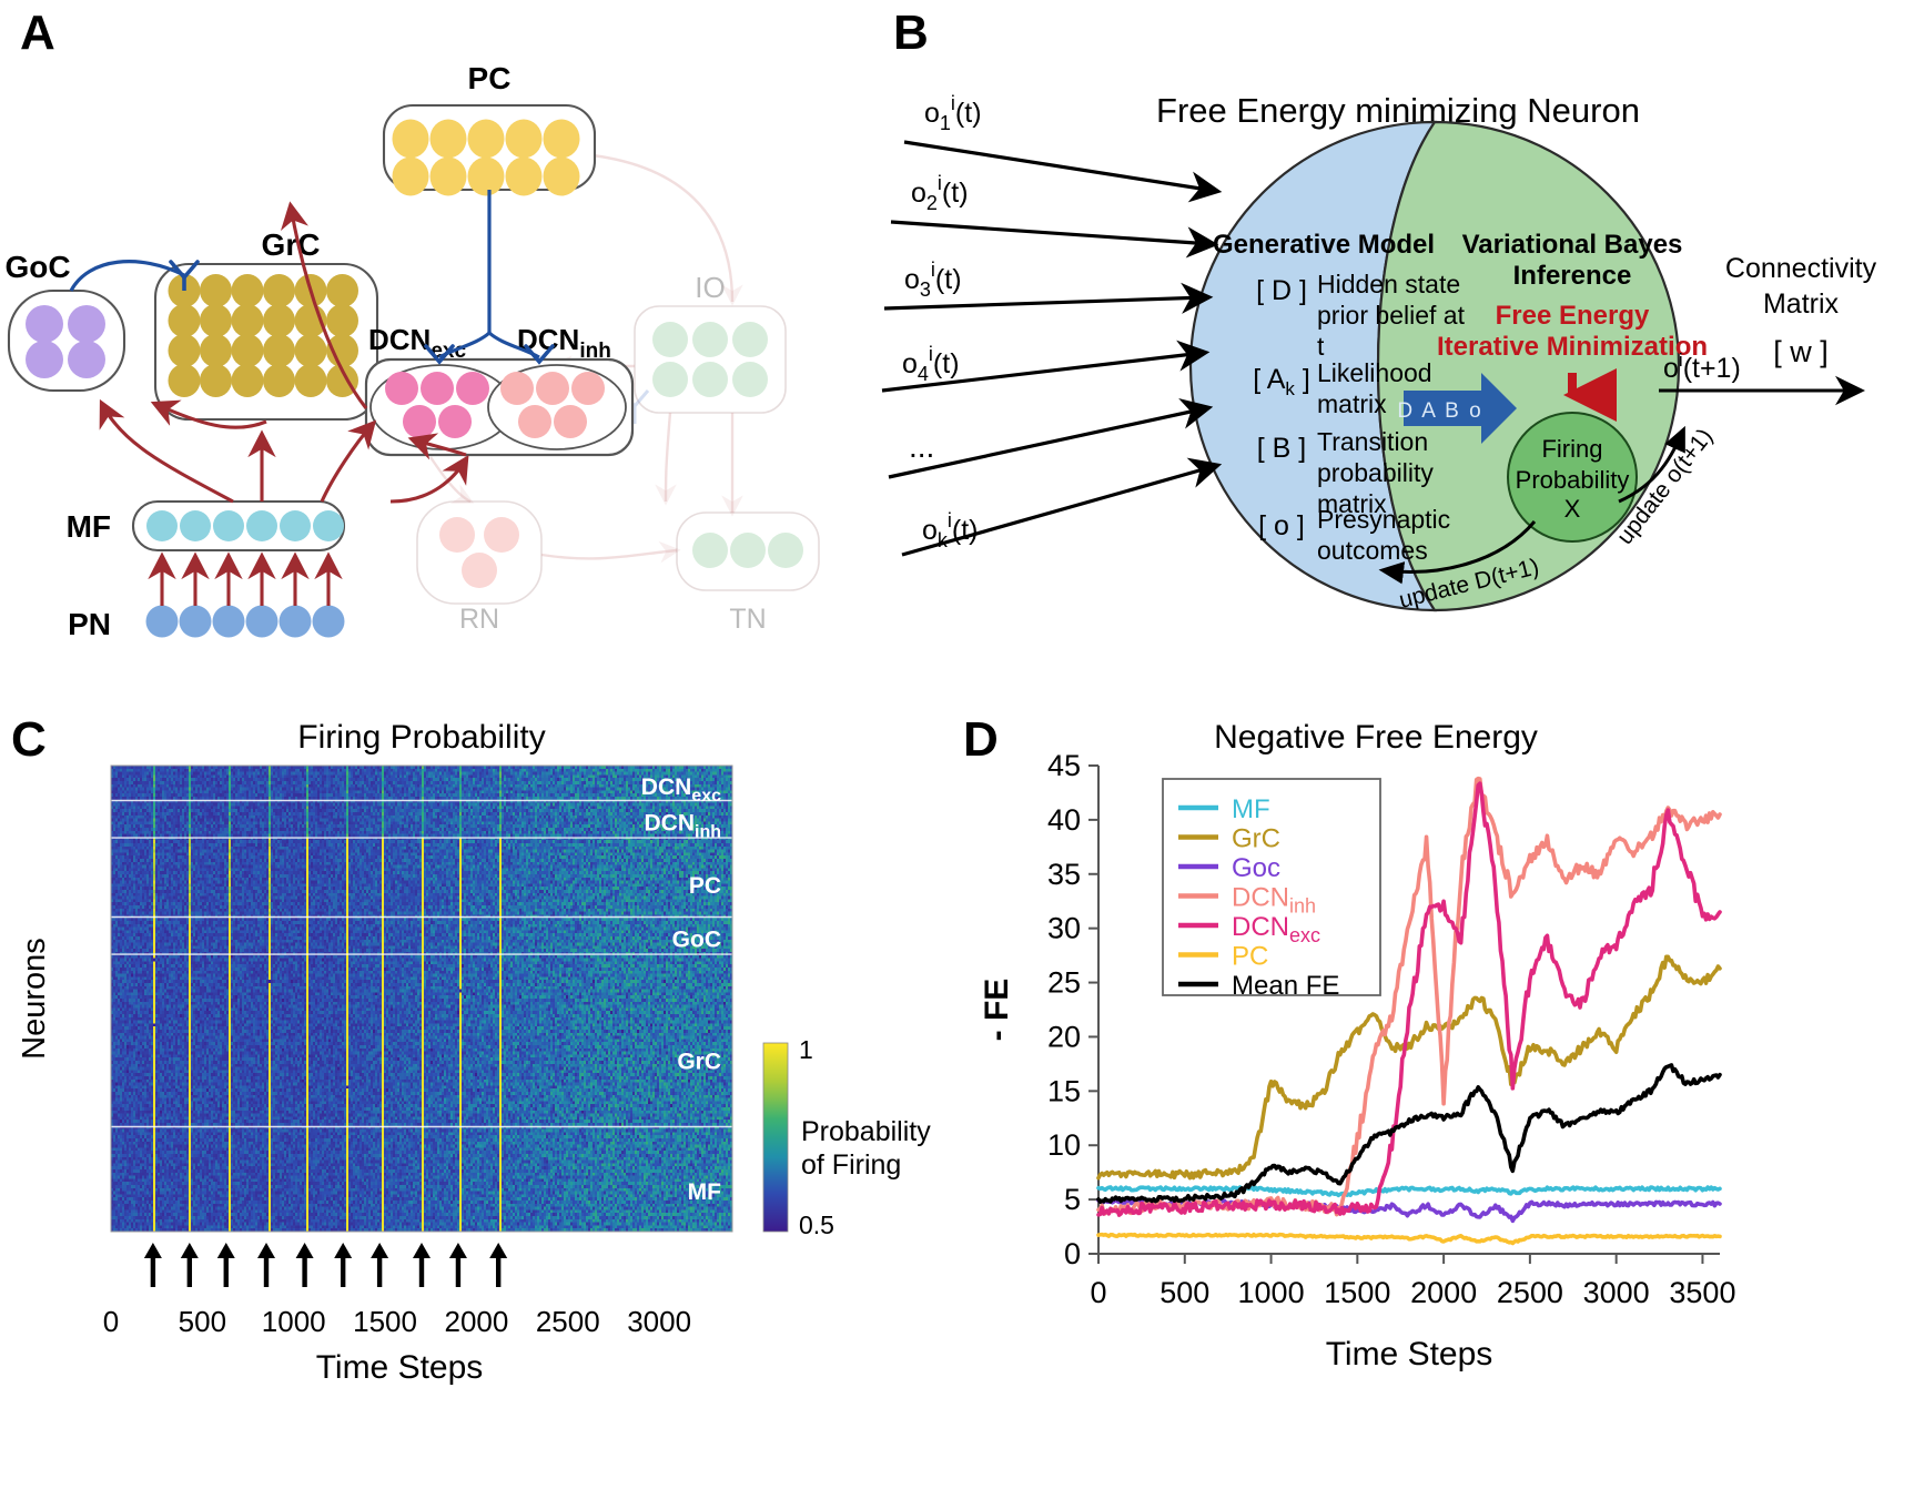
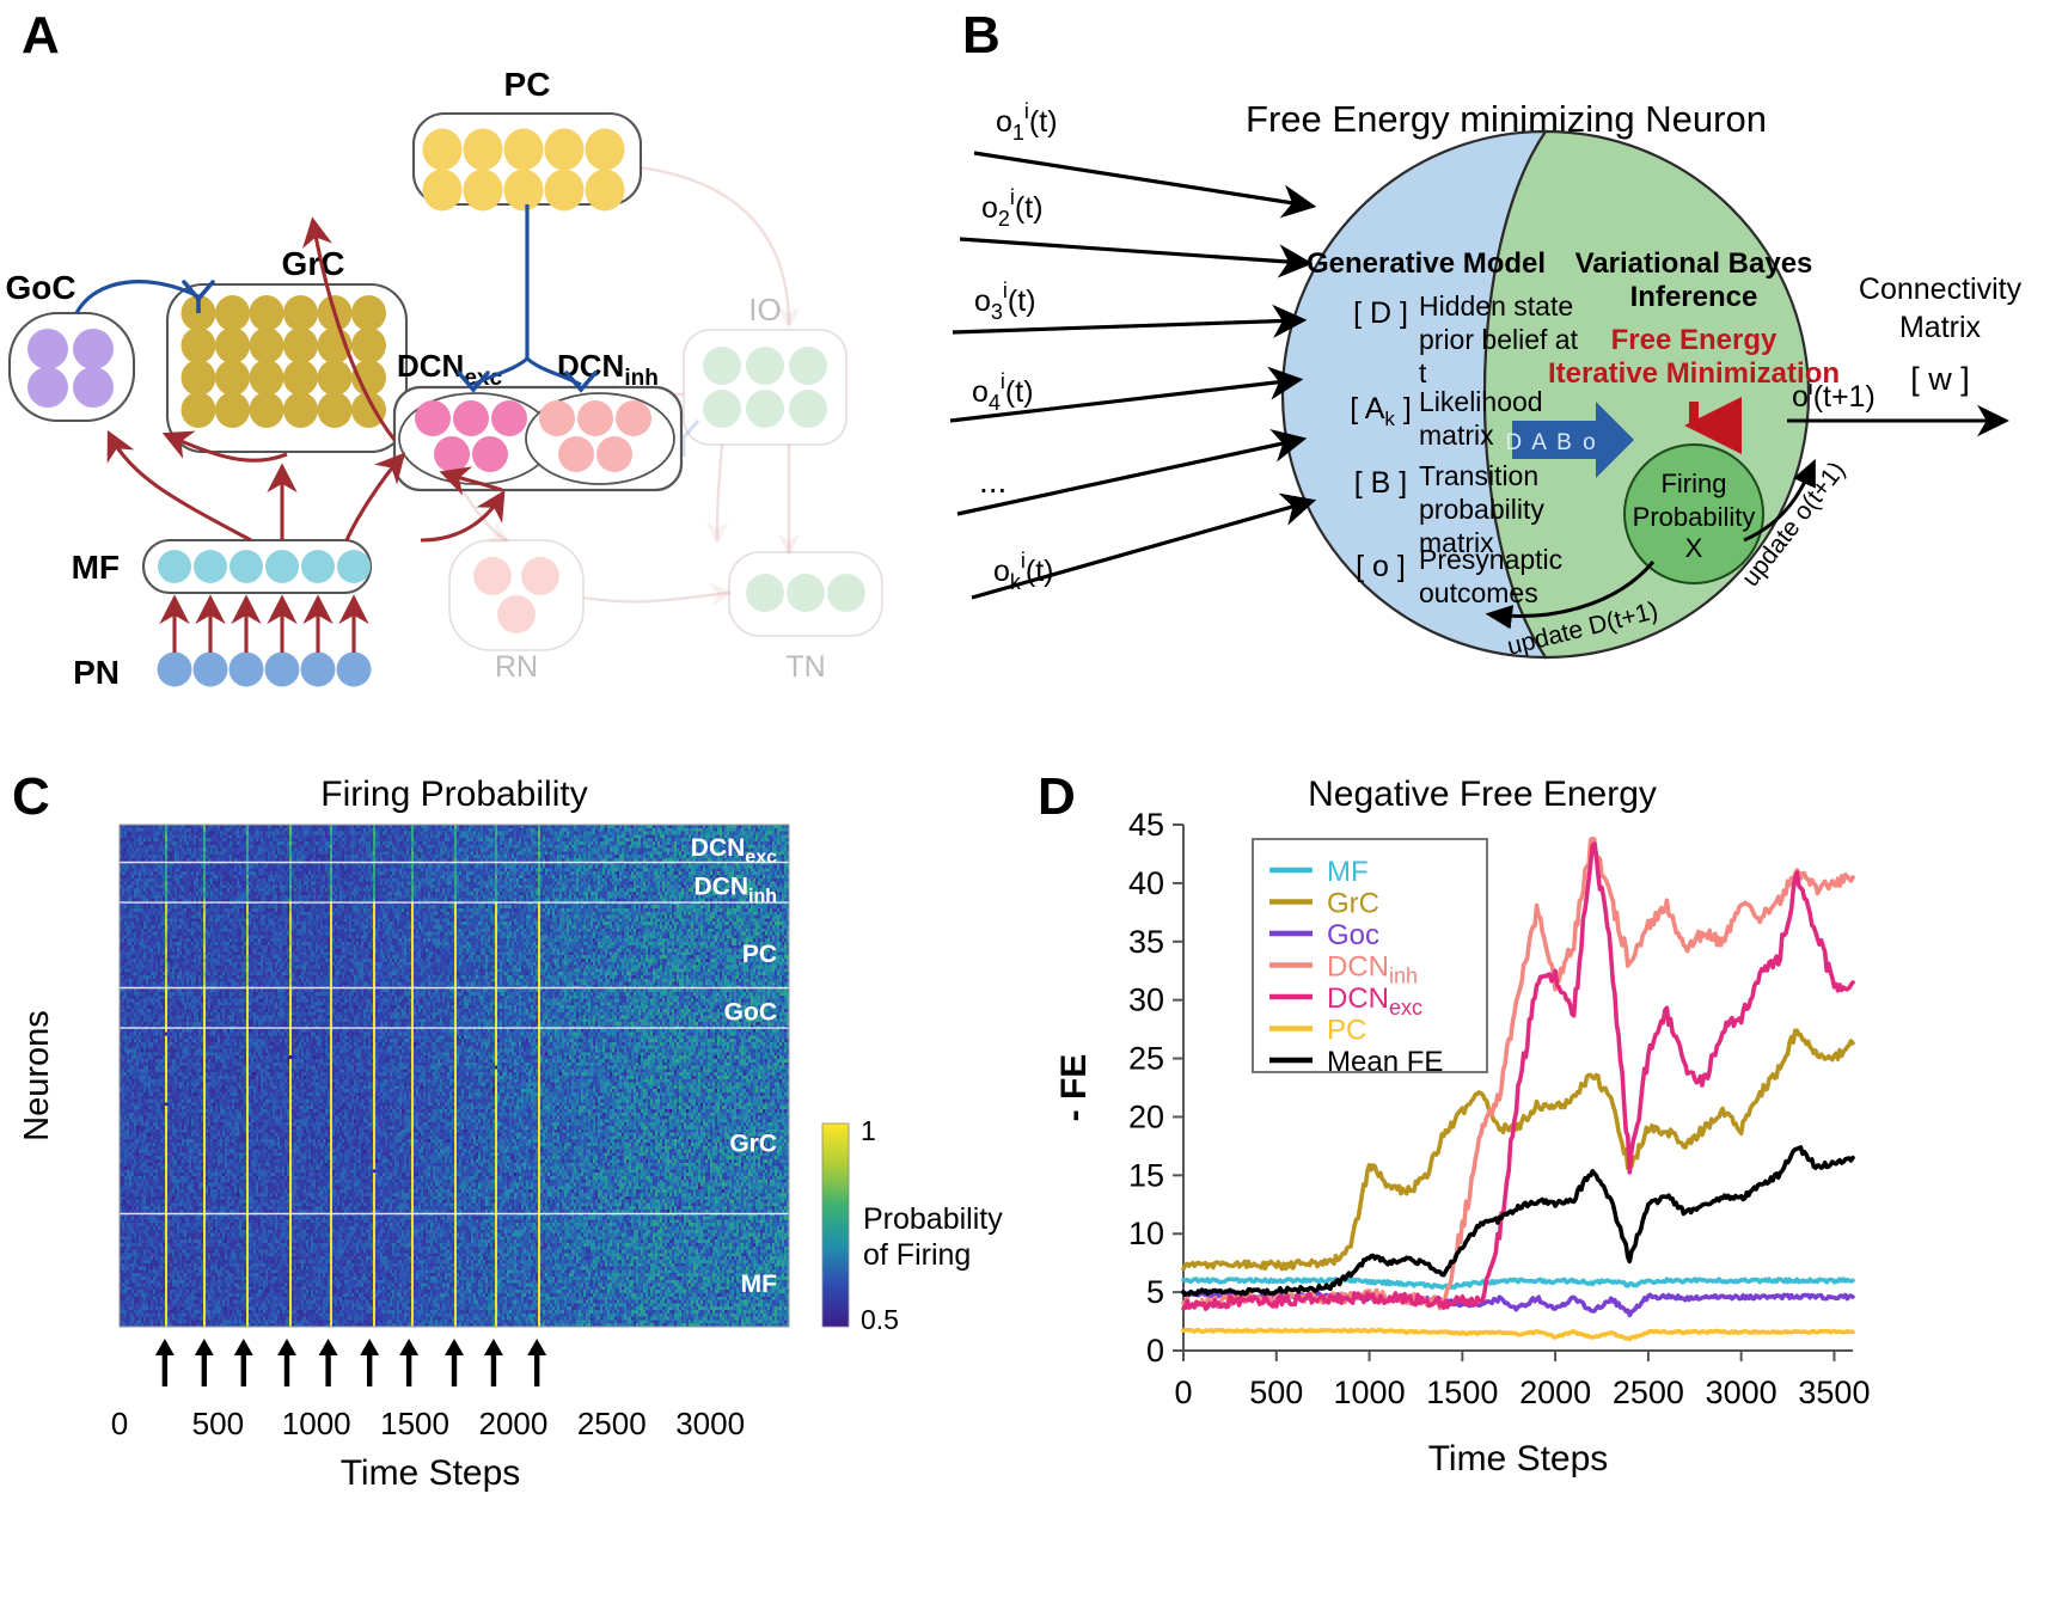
DCNinh/2000: 15 -> 32
